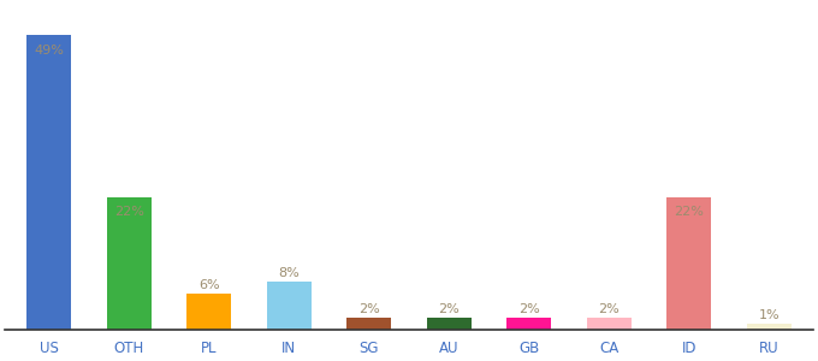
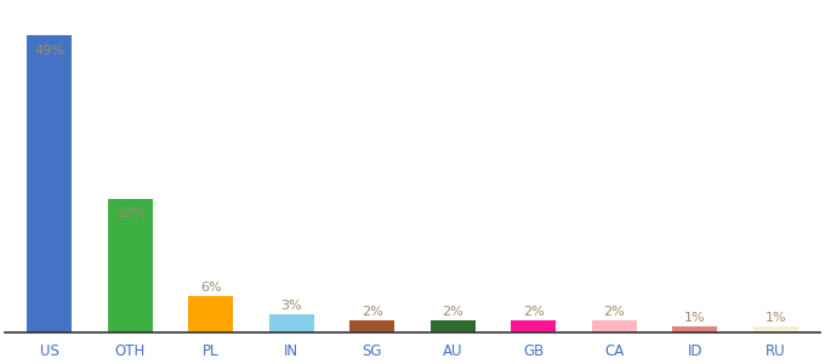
IN: 8% -> 3%
ID: 22% -> 1%
